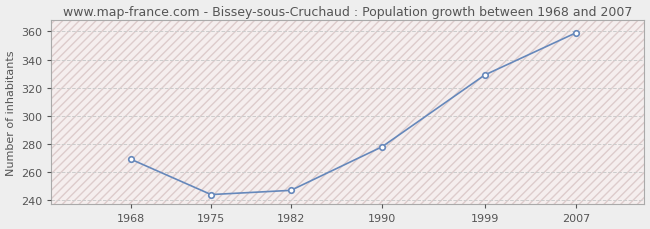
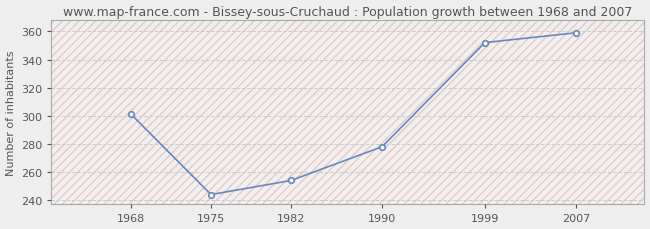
1968: 269 -> 301
1982: 247 -> 254
1999: 329 -> 352
